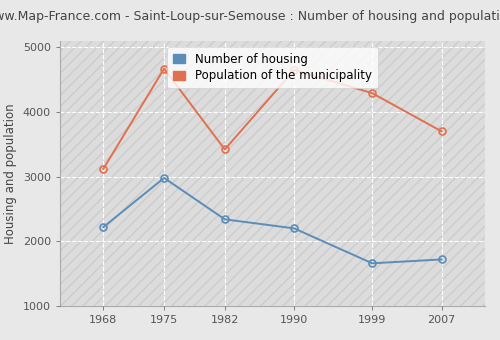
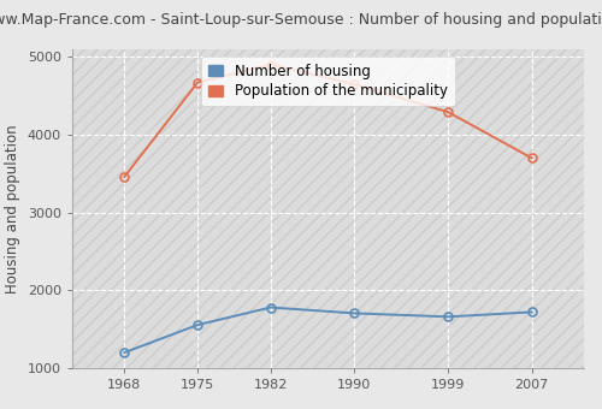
Number of housing/1968: 2220 -> 1200
Population of the municipality/1968: 3120 -> 3460
Number of housing/1975: 2980 -> 1560
Number of housing/1982: 2340 -> 1780
Population of the municipality/1982: 3420 -> 4900
Number of housing/1990: 2200 -> 1700
